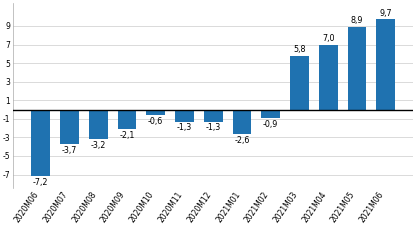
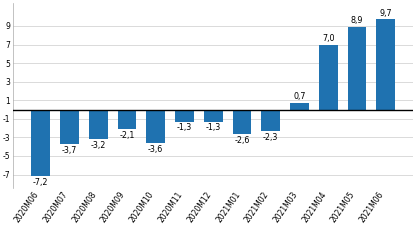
2020M10: -0,6 -> -3,6
2021M02: -0,9 -> -2,3
2021M03: 5,8 -> 0,7
